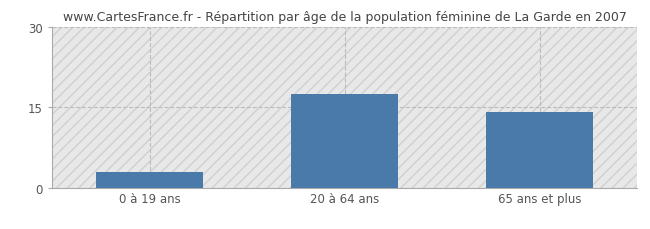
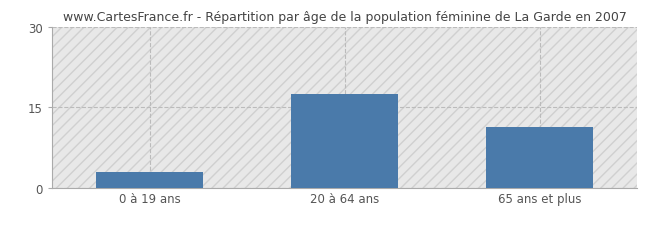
65 ans et plus: 14.0 -> 11.2
